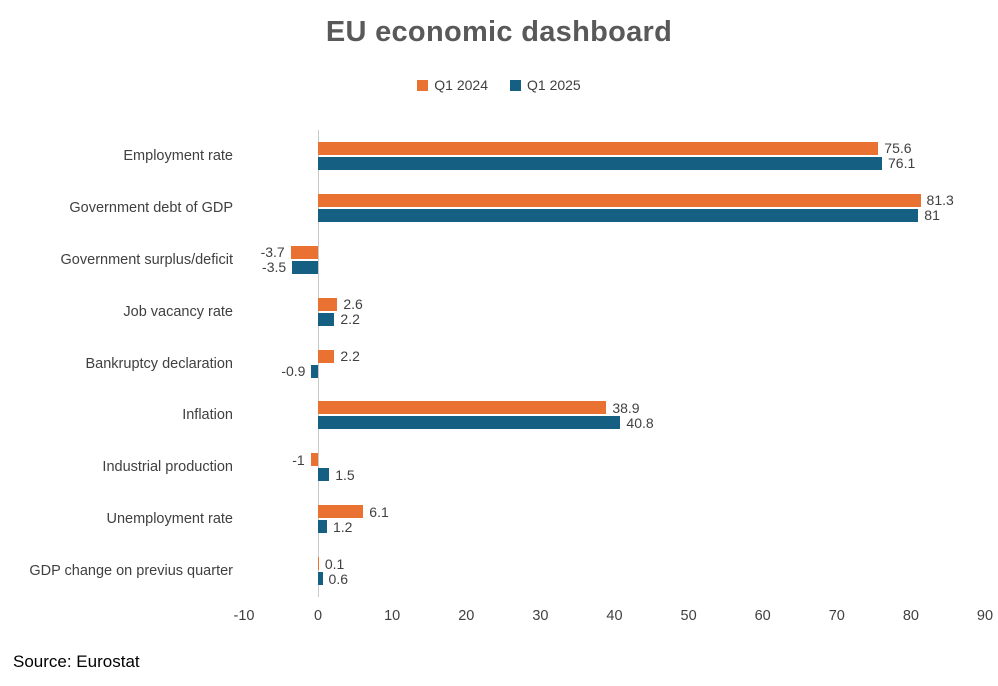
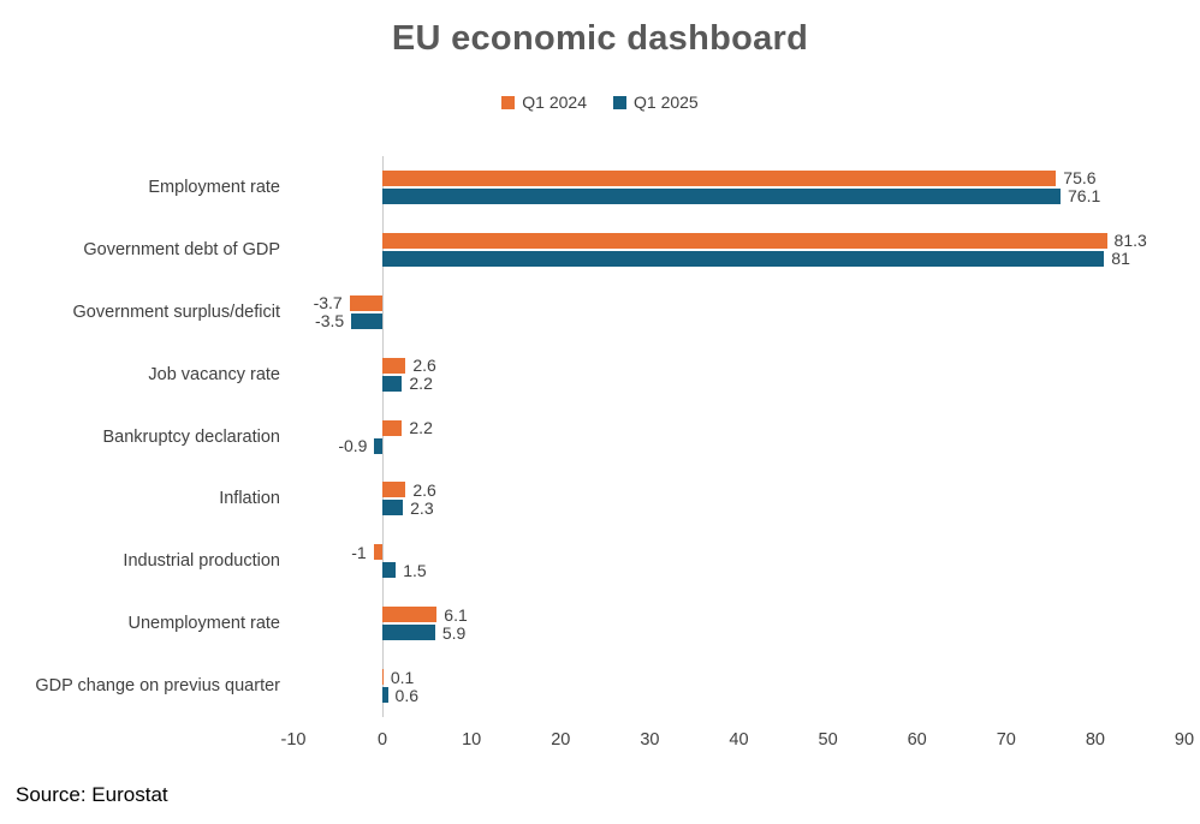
Q1 2024/Inflation: 38.9 -> 2.6
Q1 2025/Inflation: 40.8 -> 2.3
Q1 2025/Unemployment rate: 1.2 -> 5.9
